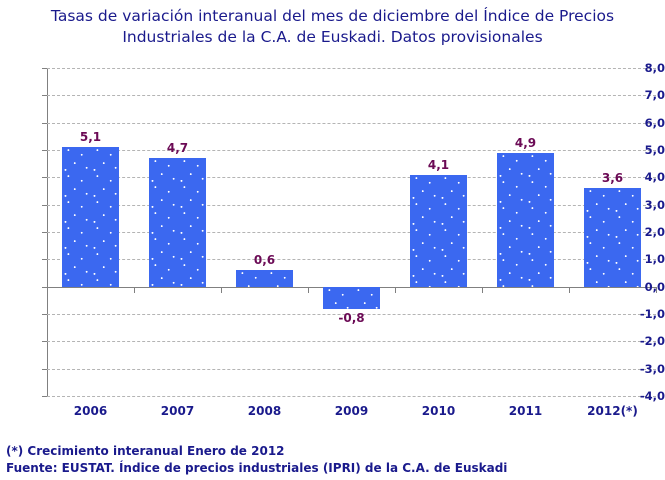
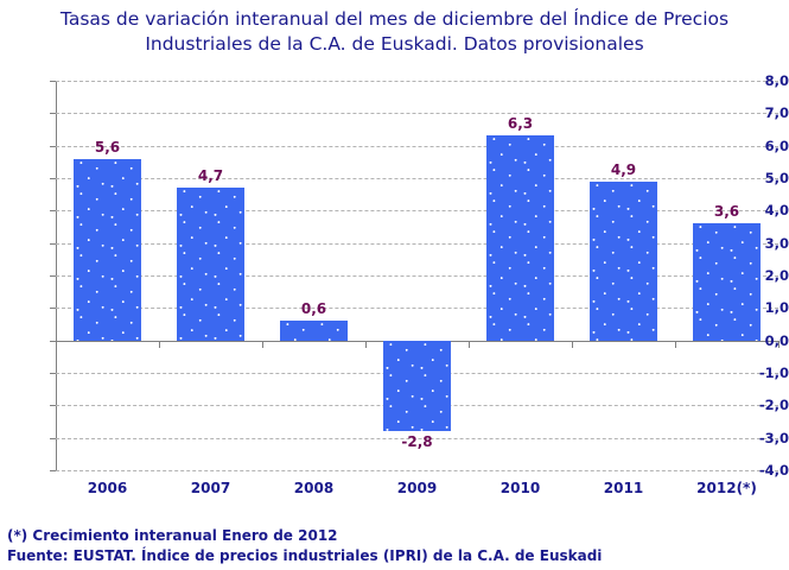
2006: 5,1 -> 5,6
2009: -0,8 -> -2,8
2010: 4,1 -> 6,3
